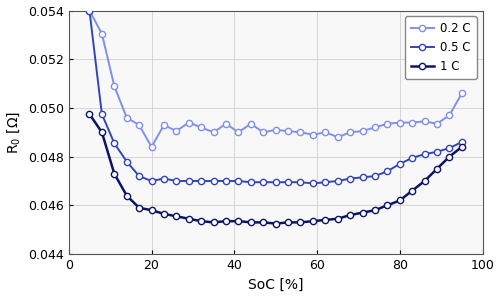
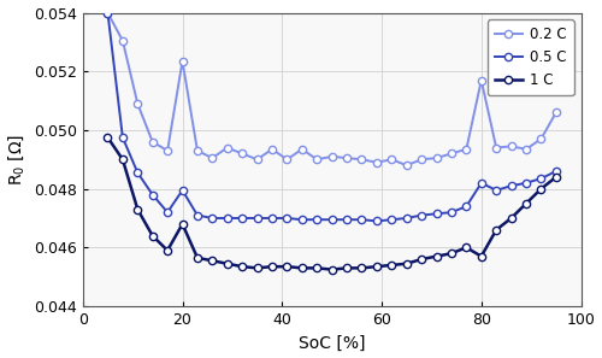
0.2 C/20: 0.04840 -> 0.05235
0.5 C/20: 0.04700 -> 0.04795
1 C/20: 0.04580 -> 0.04680
0.2 C/80: 0.04940 -> 0.05170
0.5 C/80: 0.04770 -> 0.04820
1 C/80: 0.04620 -> 0.04570
